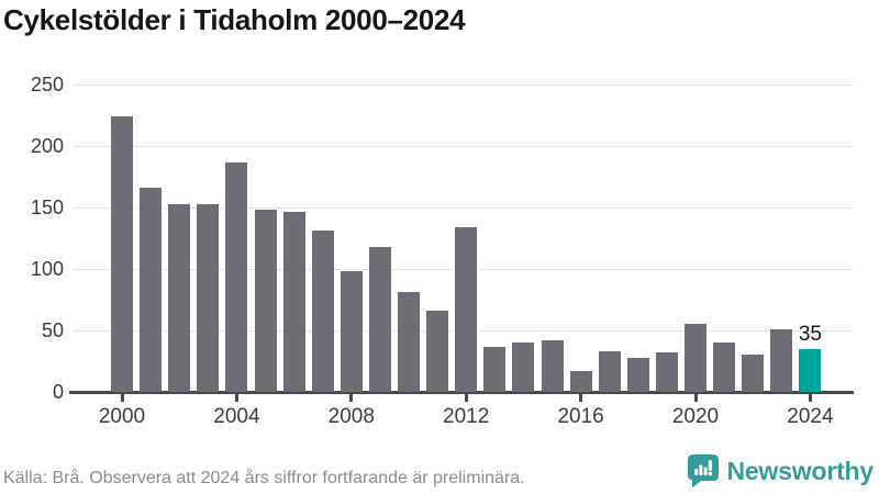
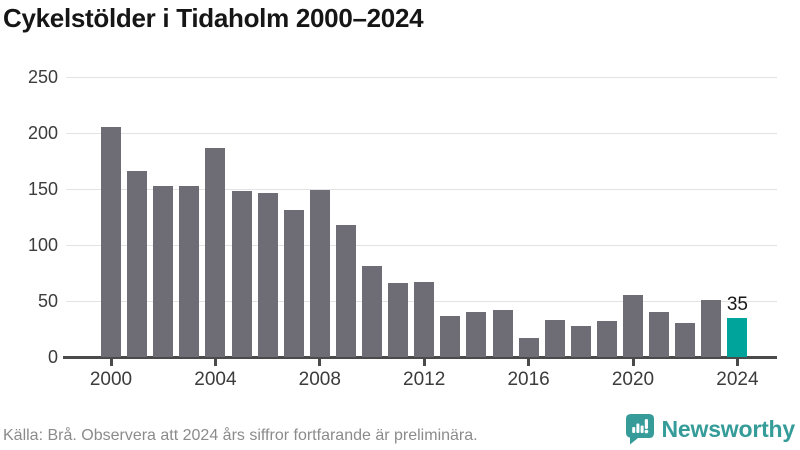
2000: 224 -> 205
2008: 98 -> 149
2012: 134 -> 67
